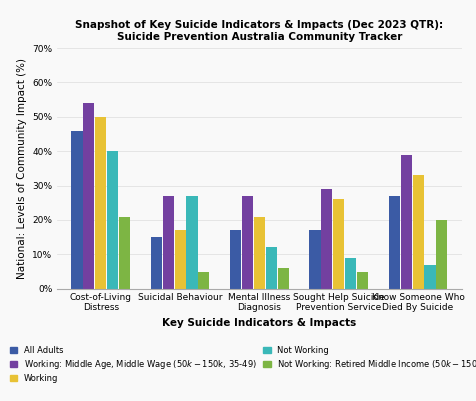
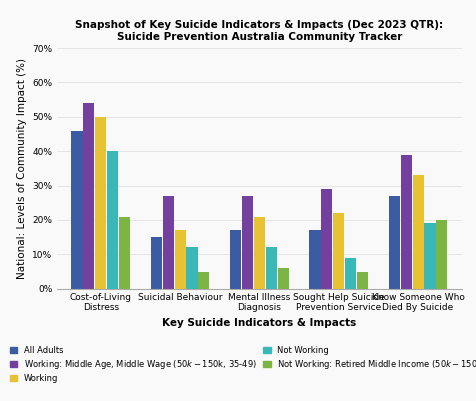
Not Working/Suicidal Behaviour: 27% -> 12%
Working/Sought Help Suicide Prevention Service: 26% -> 22%
Not Working/Know Someone Who Died By Suicide: 7% -> 19%
